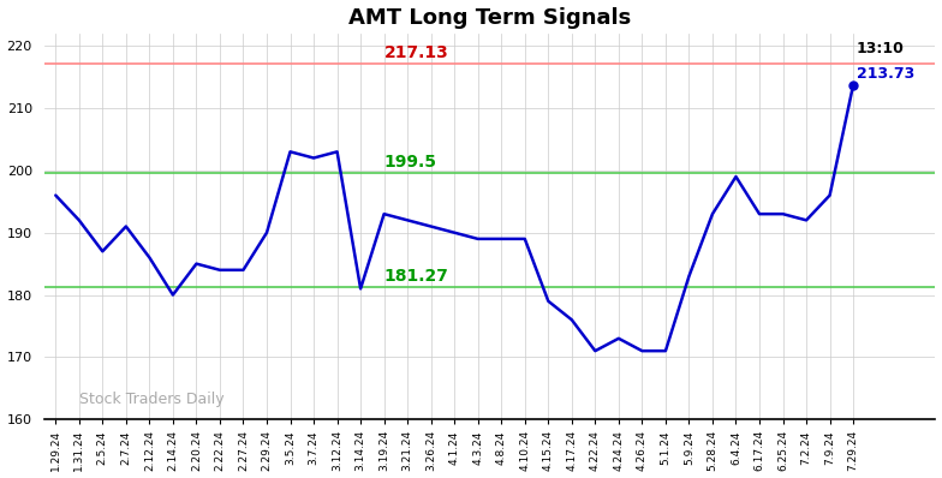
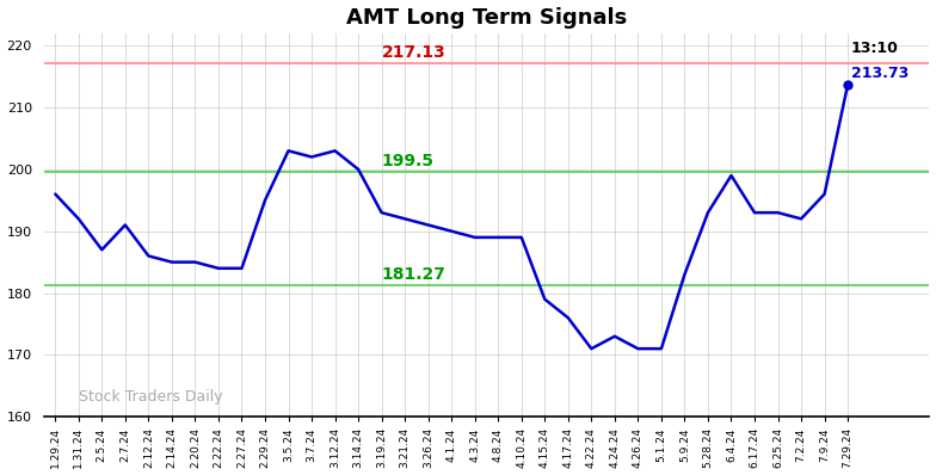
2.14.24: 180.0 -> 185.0
2.29.24: 190.0 -> 195.0
3.14.24: 181.0 -> 200.0
